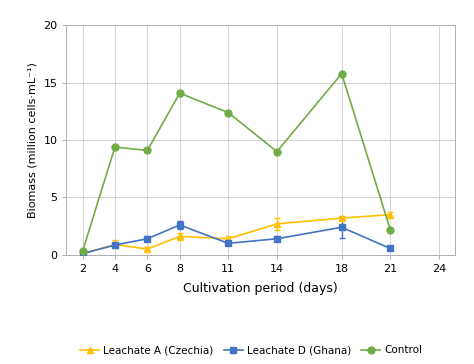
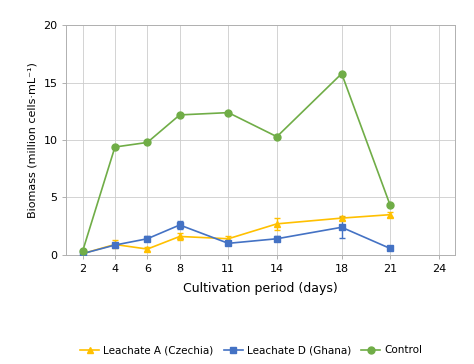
Control/6: 9.1 -> 9.8
Control/8: 14.1 -> 12.2
Control/14: 9.0 -> 10.3
Control/21: 2.2 -> 4.3
